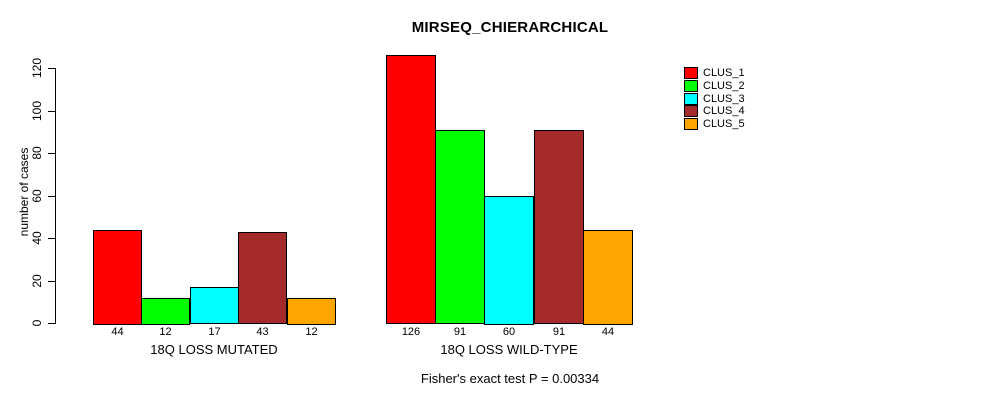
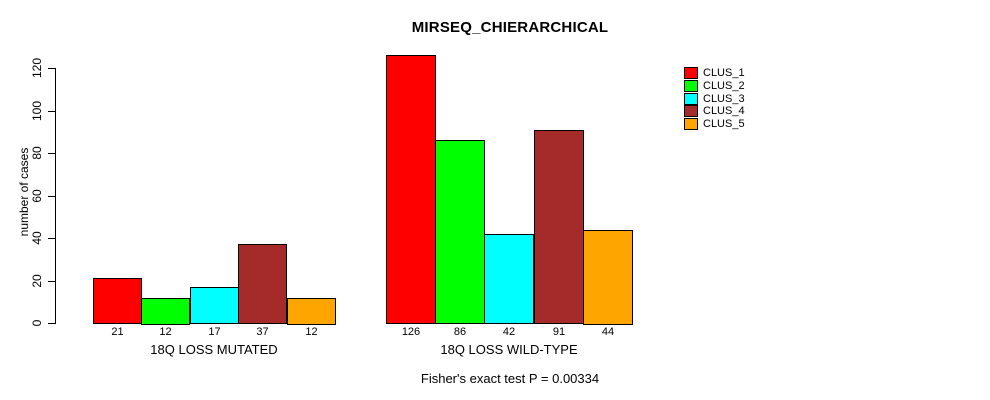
CLUS_1/18Q LOSS MUTATED: 44 -> 21
CLUS_4/18Q LOSS MUTATED: 43 -> 37
CLUS_2/18Q LOSS WILD-TYPE: 91 -> 86
CLUS_3/18Q LOSS WILD-TYPE: 60 -> 42
